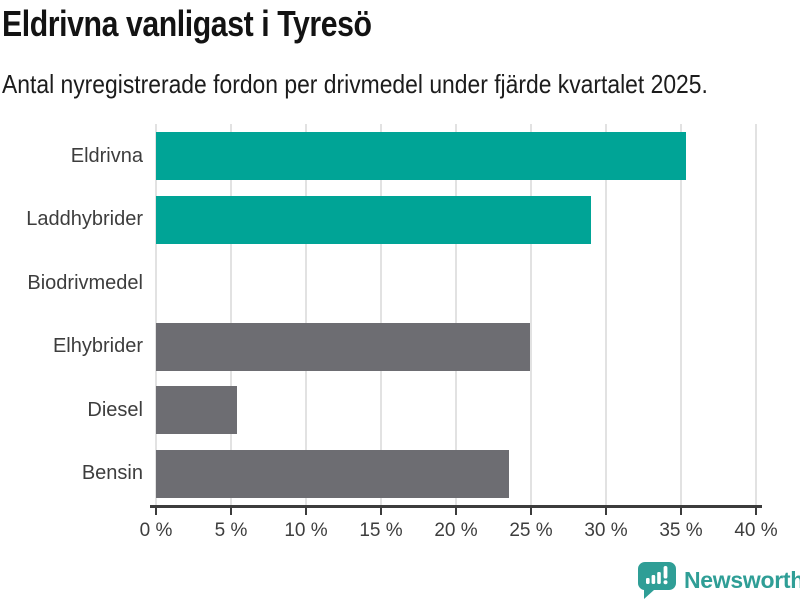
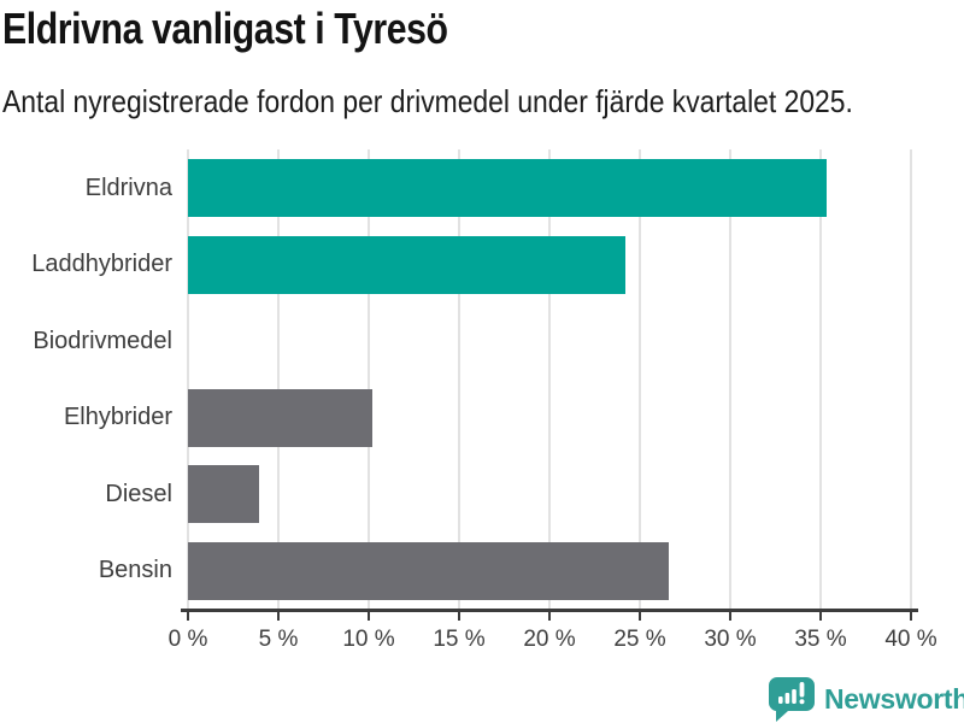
Laddhybrider: 29.0% -> 24.2%
Elhybrider: 24.9% -> 10.2%
Diesel: 5.4% -> 3.9%
Bensin: 23.5% -> 26.6%
